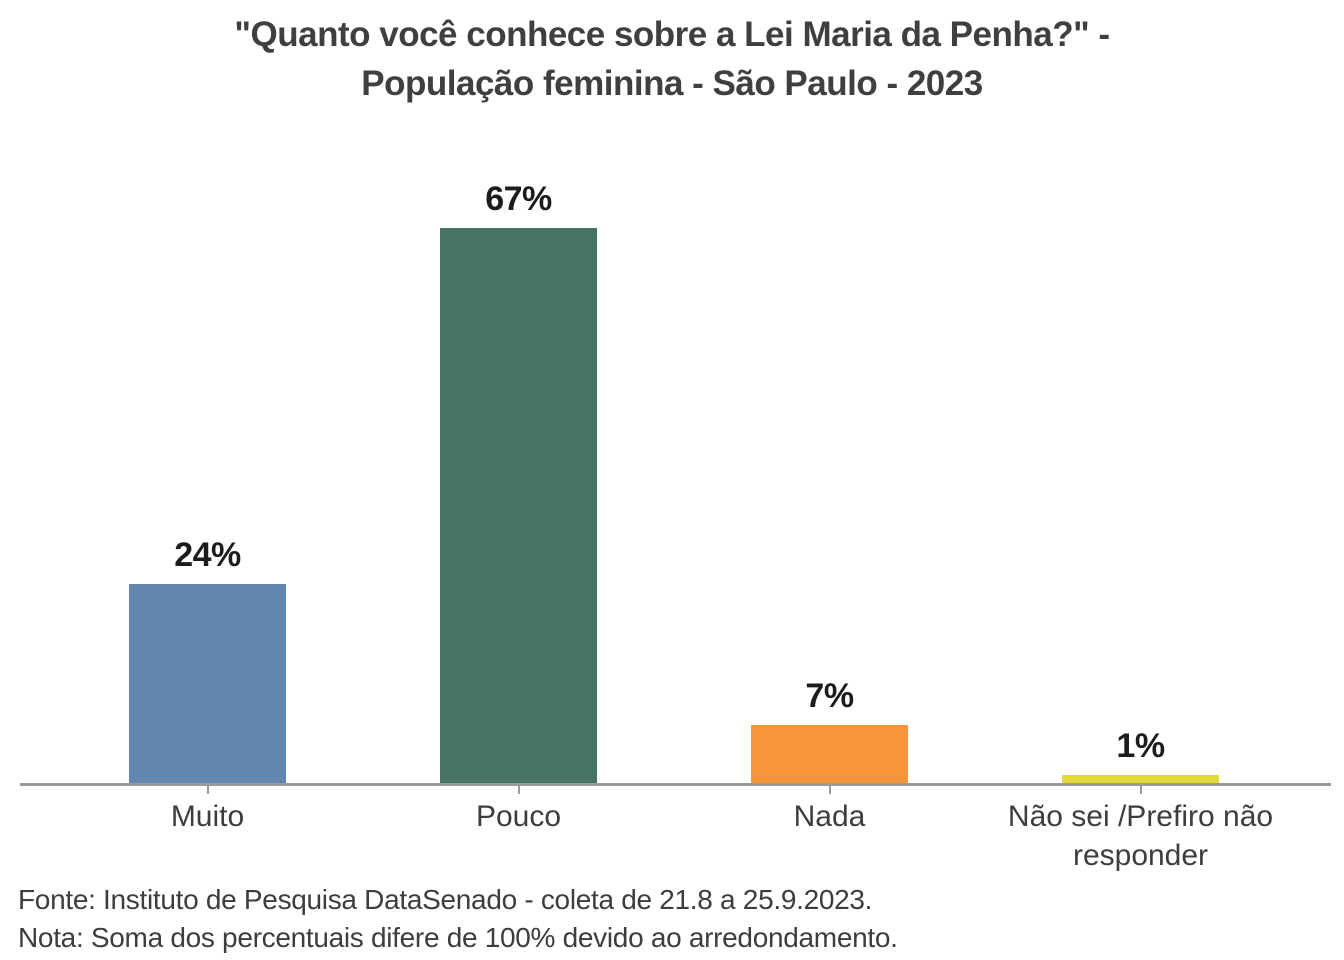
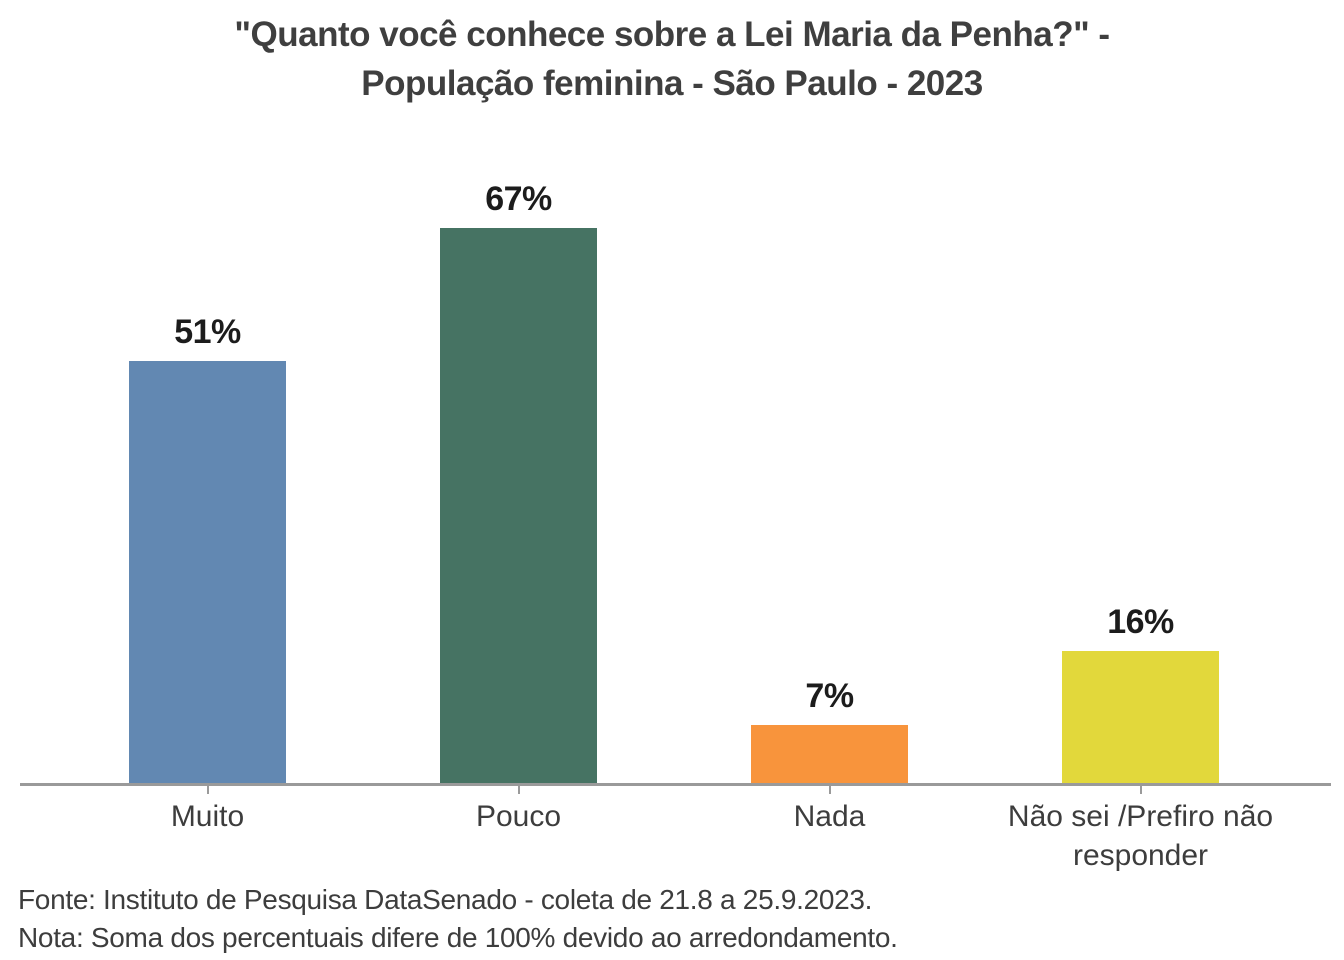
Muito: 24% -> 51%
Não sei /Prefiro não responder: 1% -> 16%
